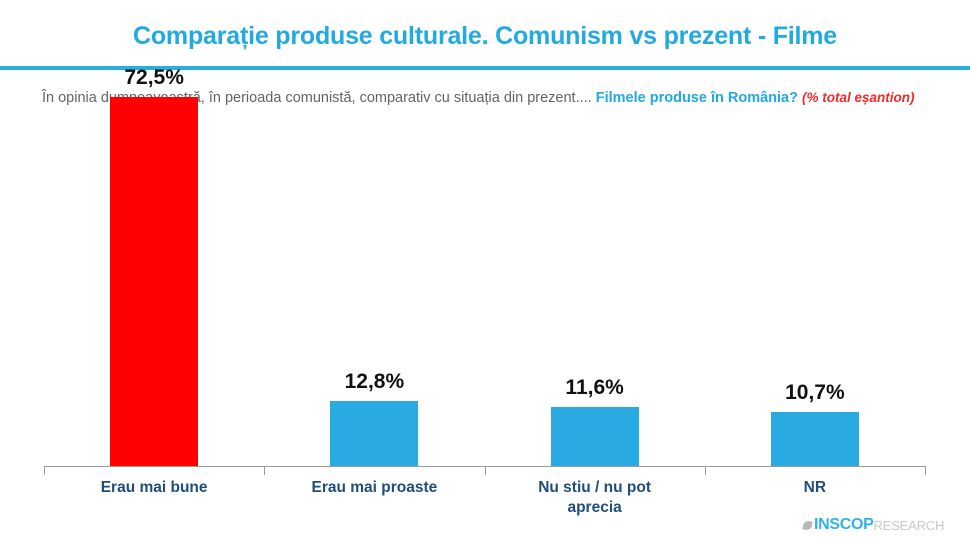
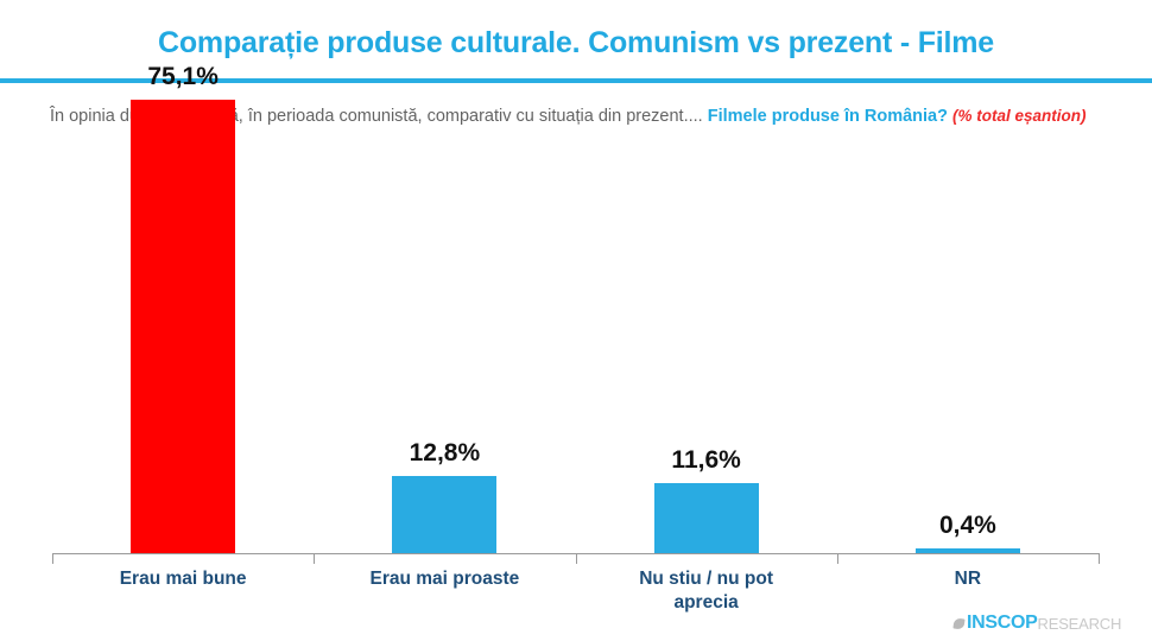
Erau mai bune: 72,5% -> 75,1%
NR: 10,7% -> 0,4%
